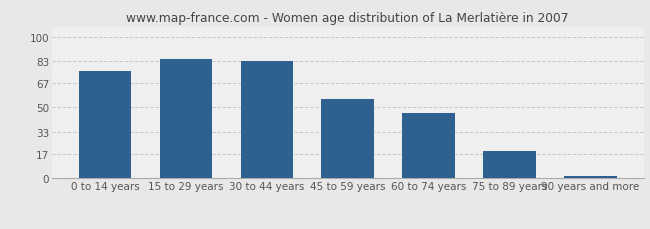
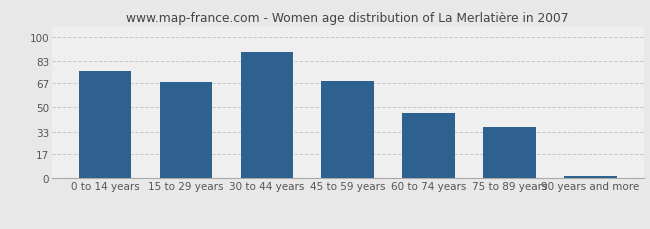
15 to 29 years: 84 -> 68
30 to 44 years: 83 -> 89
45 to 59 years: 56 -> 69
75 to 89 years: 19 -> 36
